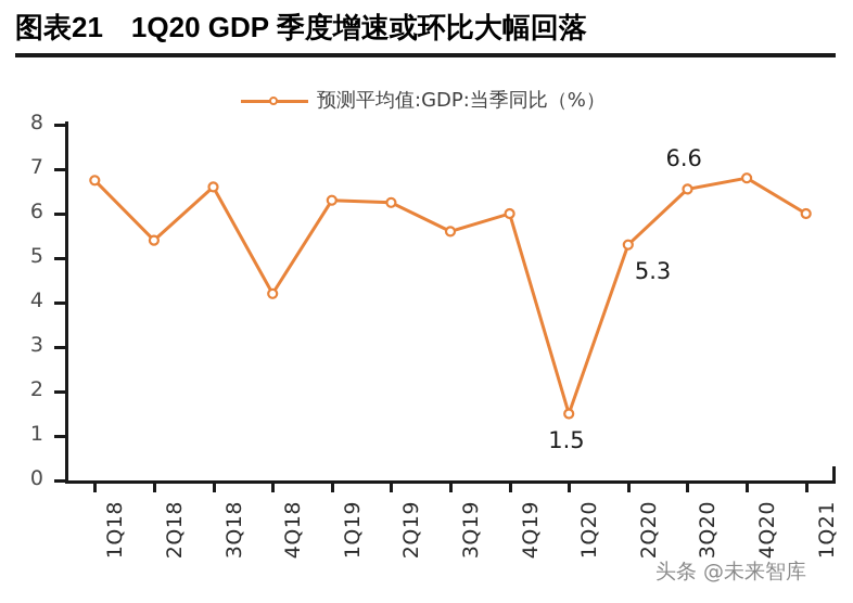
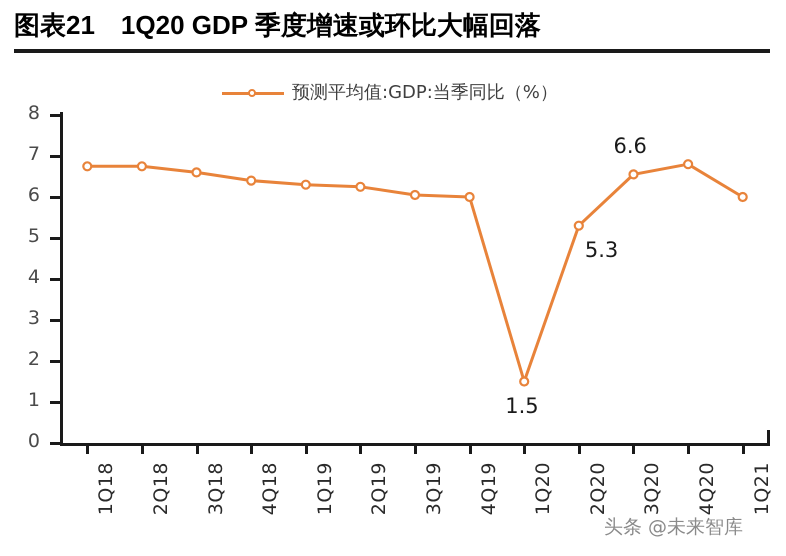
2Q18: 5.4 -> 6.8
4Q18: 4.2 -> 6.4
3Q19: 5.6 -> 6.0
